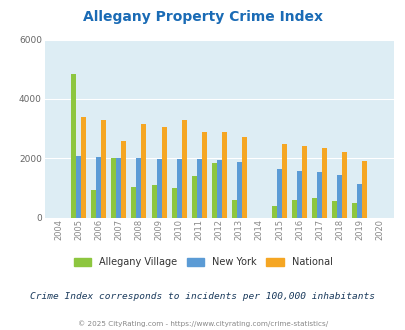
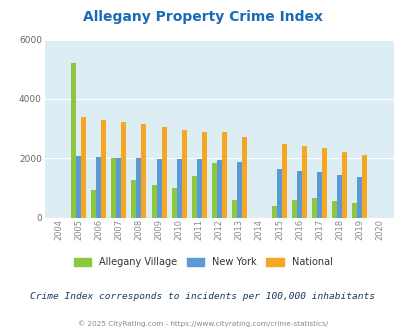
Allegany Village/2005: 4850 -> 5200
National/2007: 2600 -> 3230
Allegany Village/2008: 1050 -> 1280
National/2010: 3300 -> 2960
New York/2019: 1150 -> 1370
National/2019: 1900 -> 2100
